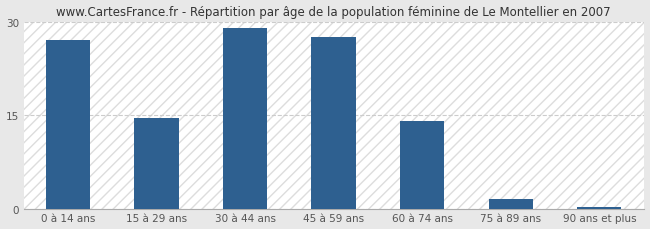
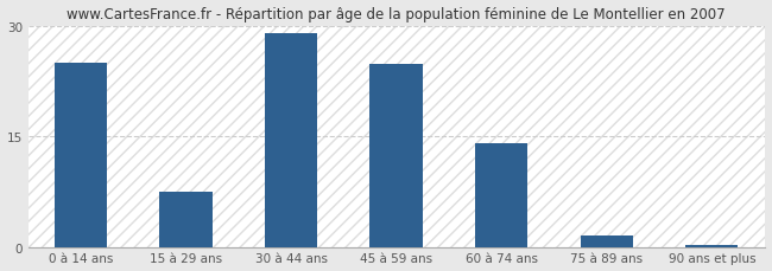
0 à 14 ans: 27.0 -> 25.0
15 à 29 ans: 14.5 -> 7.4
45 à 59 ans: 27.5 -> 24.8
